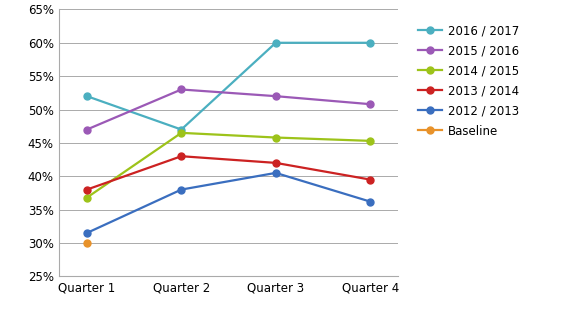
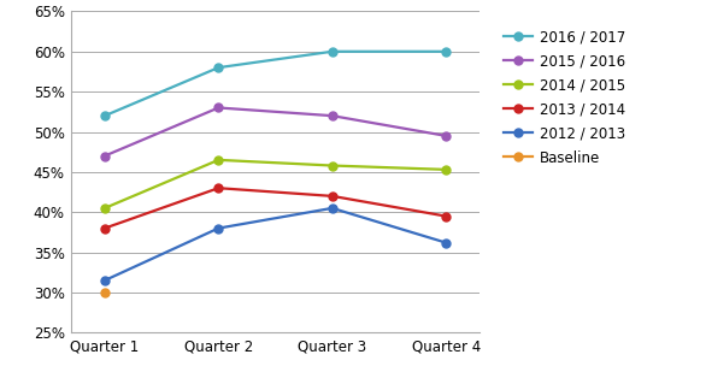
2014 / 2015/Quarter 1: 36.8% -> 40.5%
2016 / 2017/Quarter 2: 47% -> 58%
2015 / 2016/Quarter 4: 50.8% -> 49.5%
